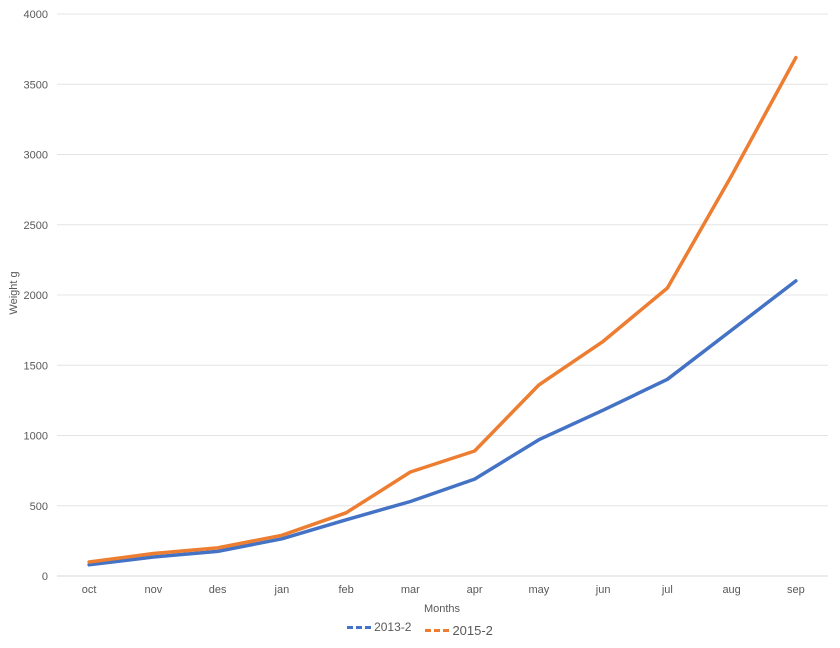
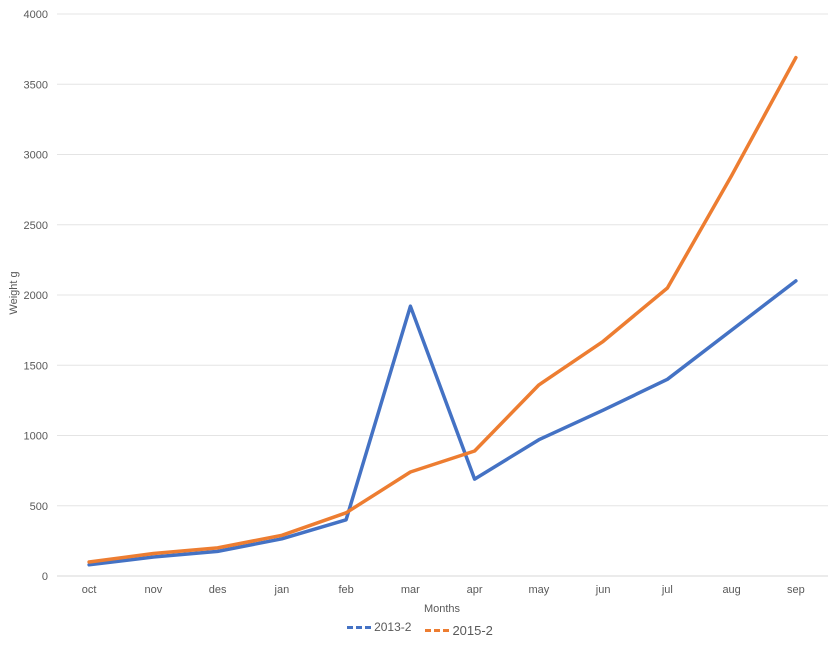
2013-2/mar: 530 -> 1920
